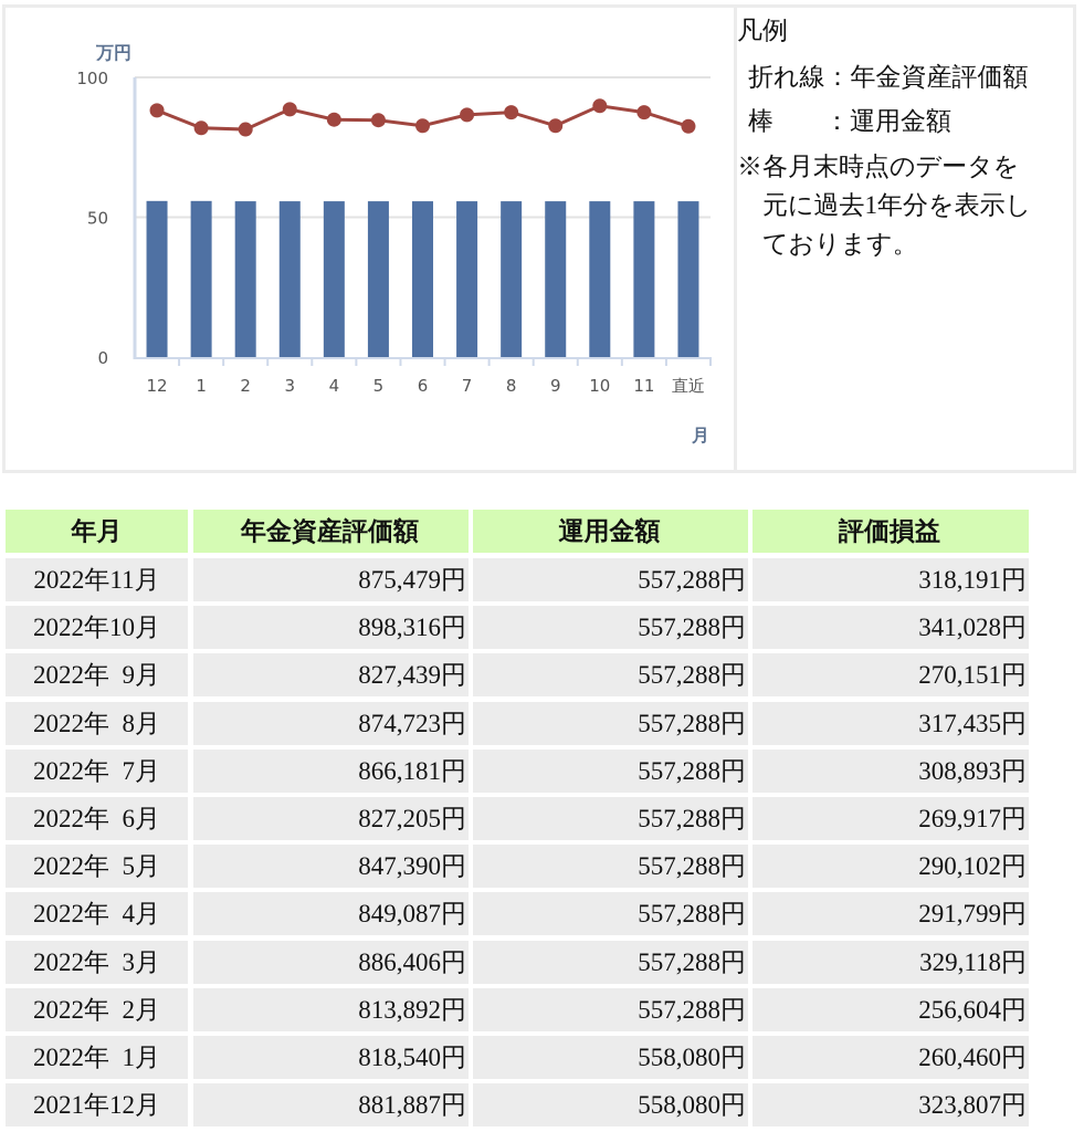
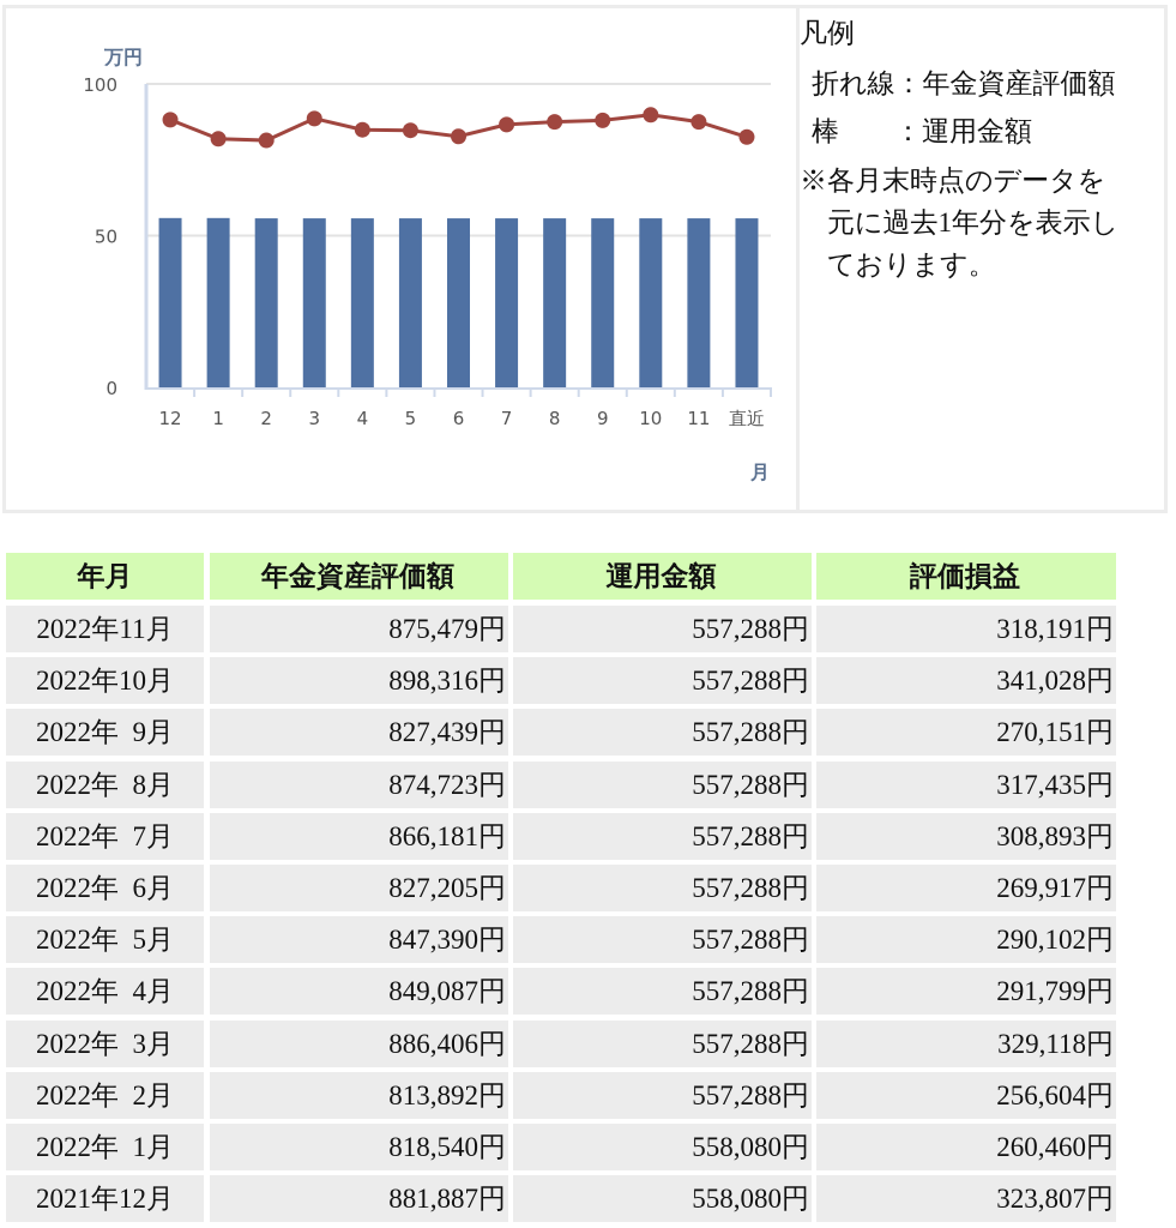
年金資産評価額/9: 83 -> 88
